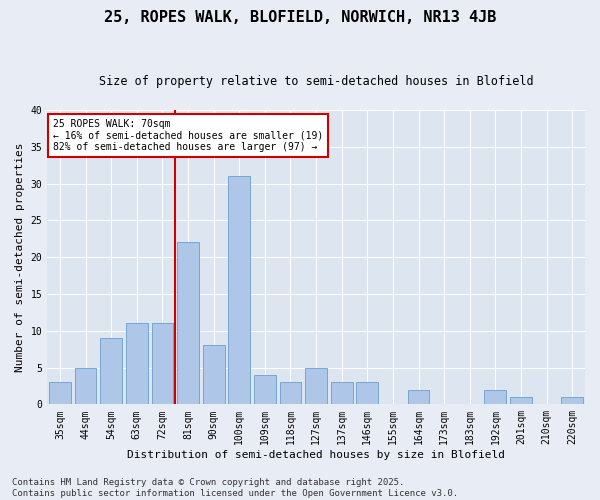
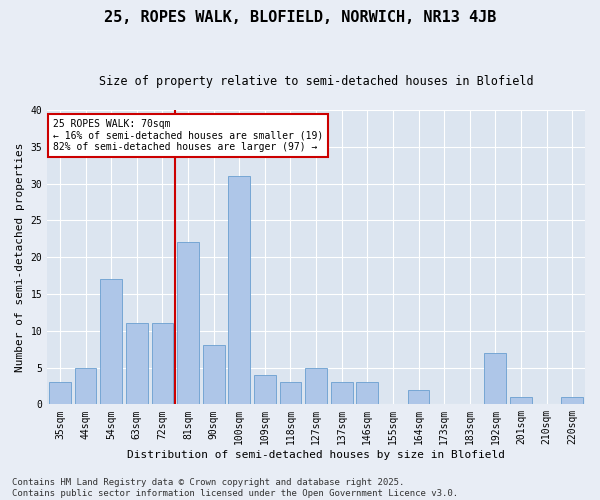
54sqm: 9 -> 17
192sqm: 2 -> 7
